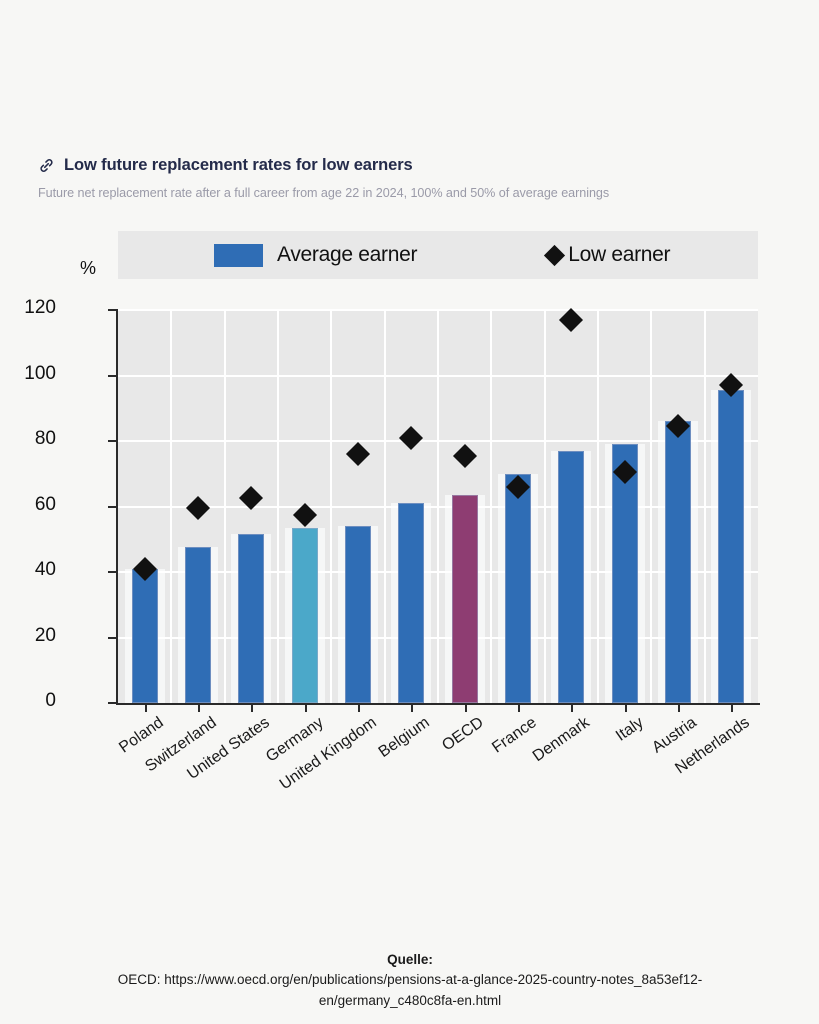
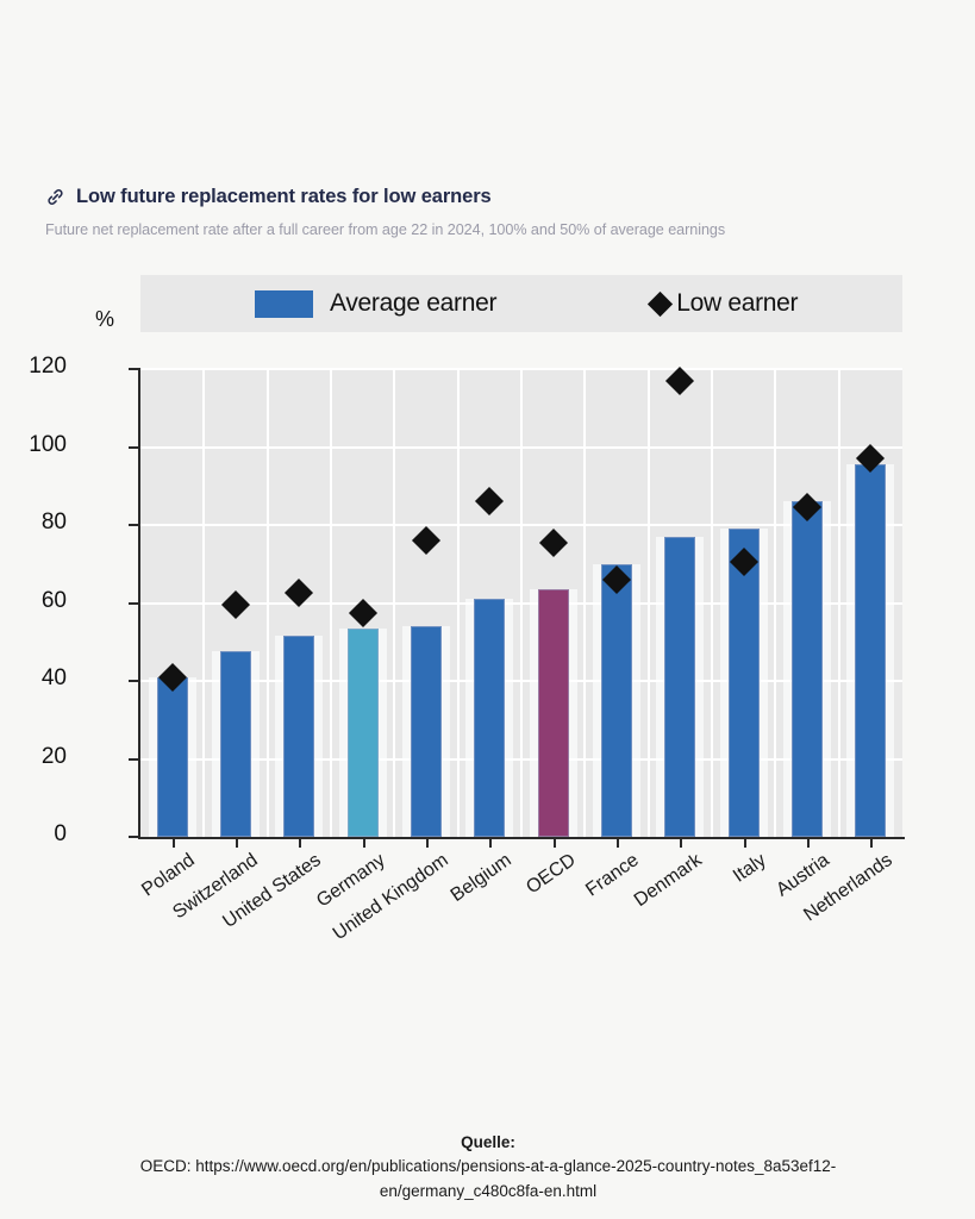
Low earner/Belgium: 81 -> 86
